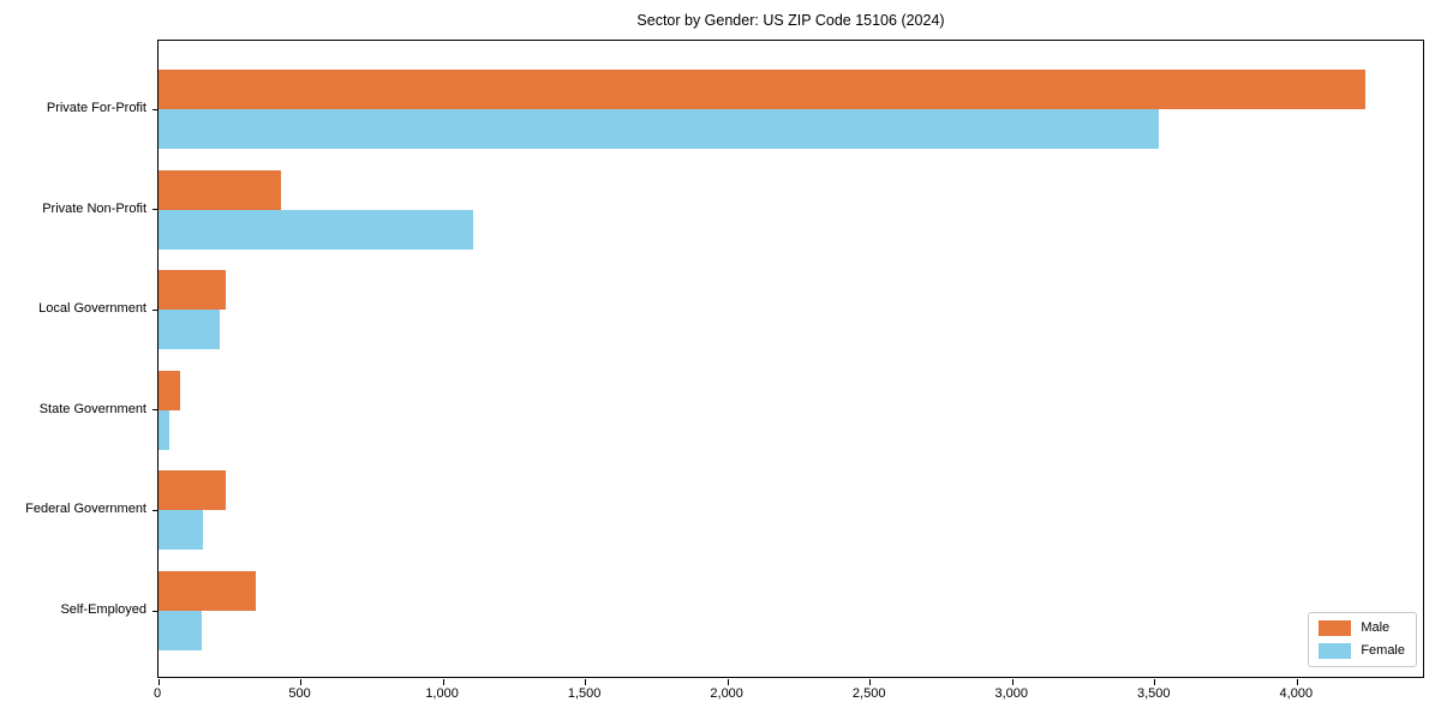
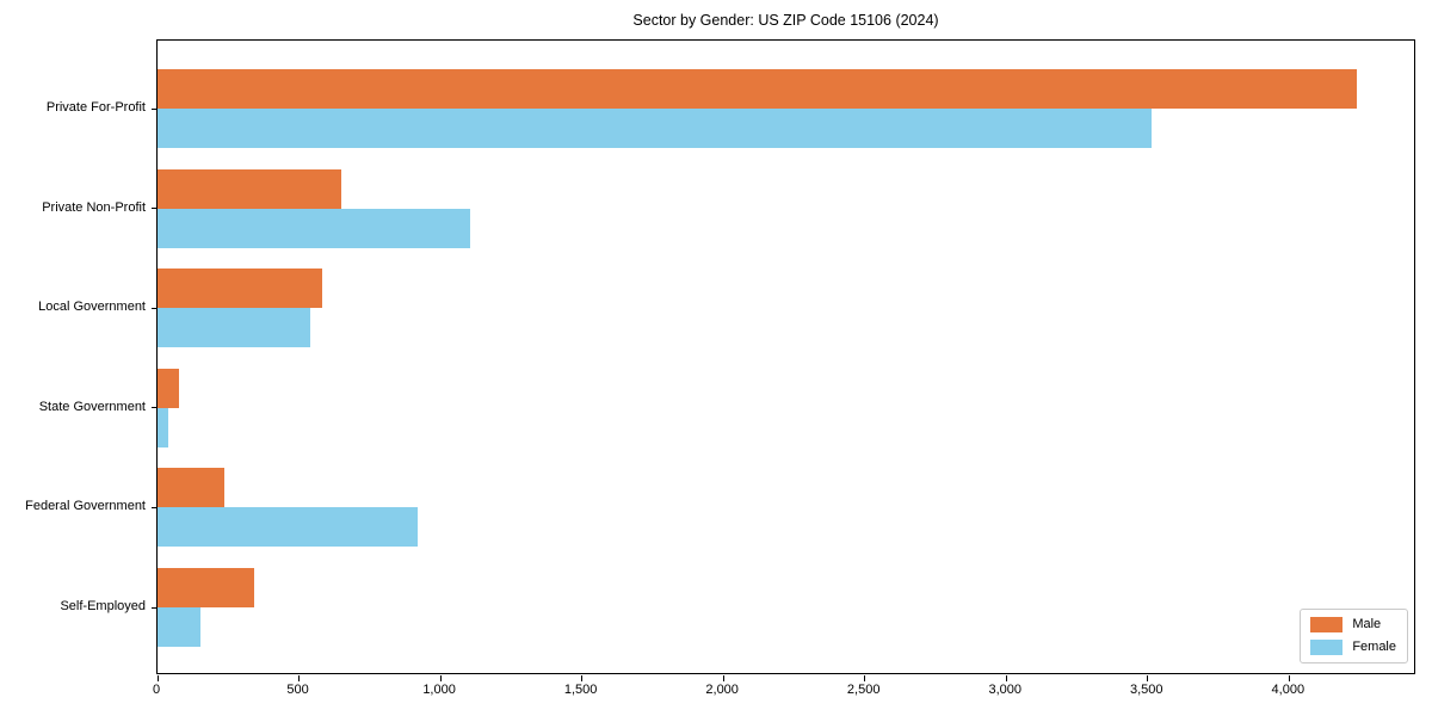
Male/Private Non-Profit: 430 -> 650
Male/Local Government: 240 -> 580
Female/Local Government: 220 -> 540
Female/Federal Government: 160 -> 920
